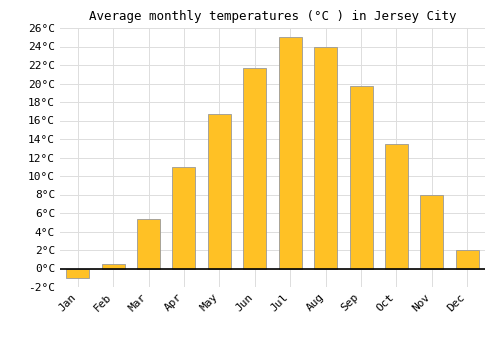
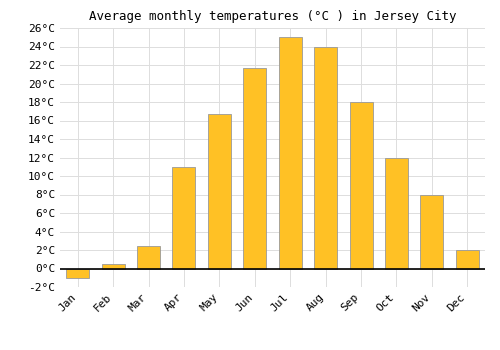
Mar: 5.3°C -> 2.4°C
Sep: 19.7°C -> 18.0°C
Oct: 13.5°C -> 12.0°C
